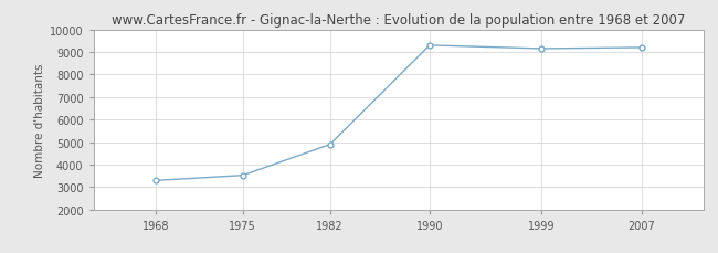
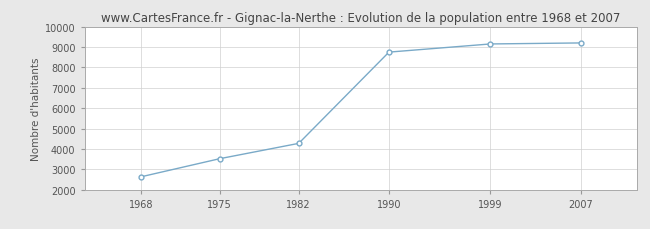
1968: 3300 -> 2640
1982: 4900 -> 4280
1990: 9300 -> 8750
